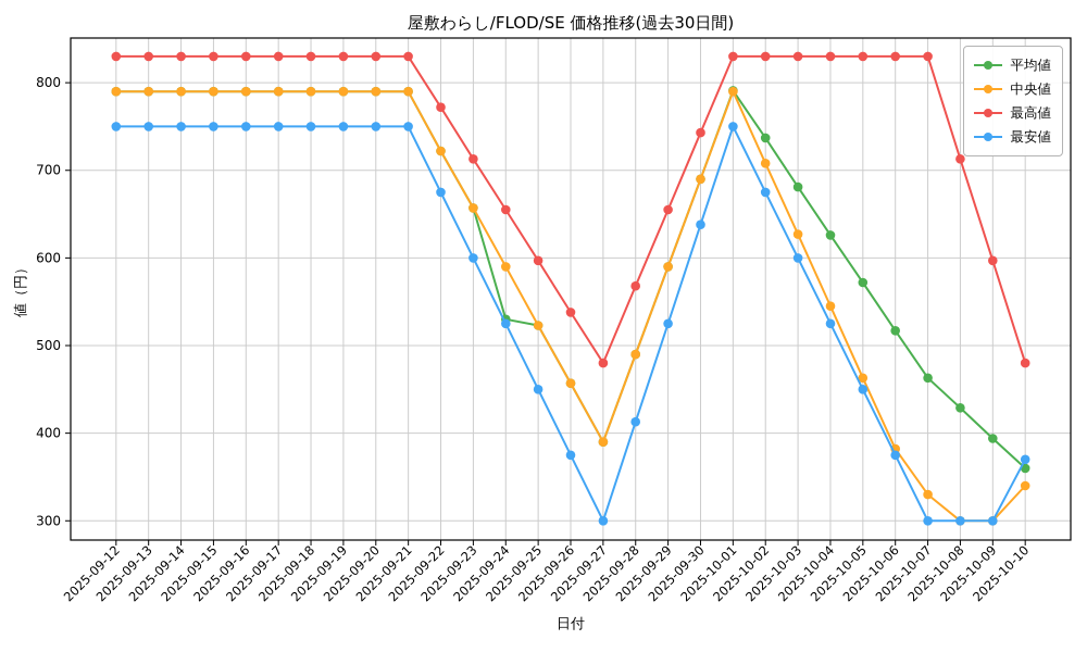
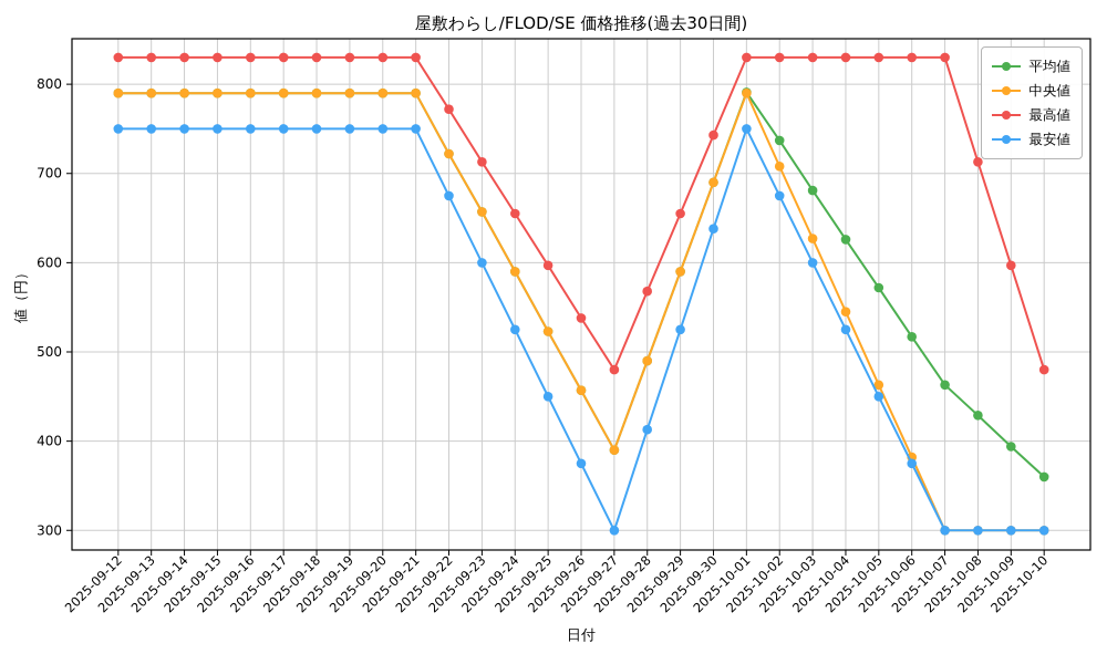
平均値/2025-09-24: 530 -> 590
中央値/2025-10-07: 330 -> 300
中央値/2025-10-10: 340 -> 300
最安値/2025-10-10: 370 -> 300
